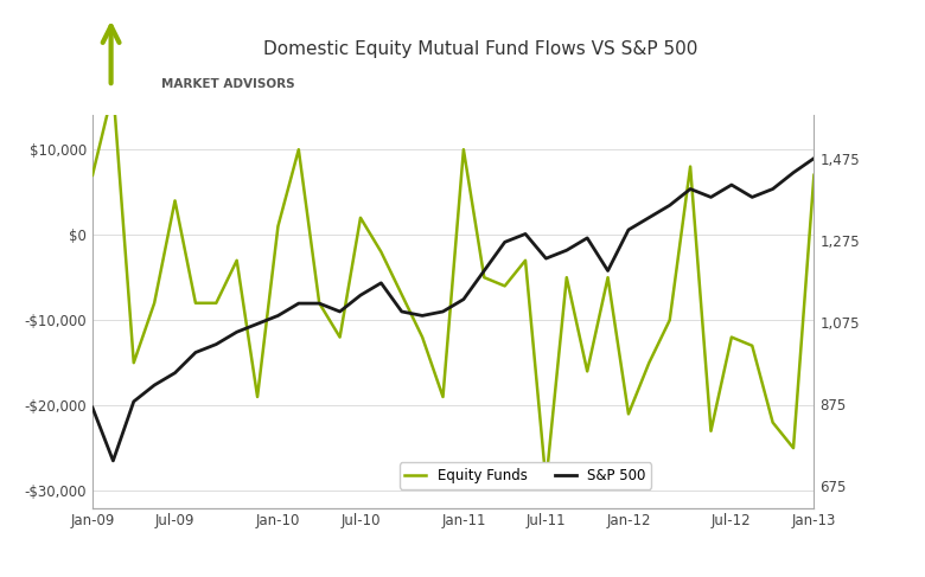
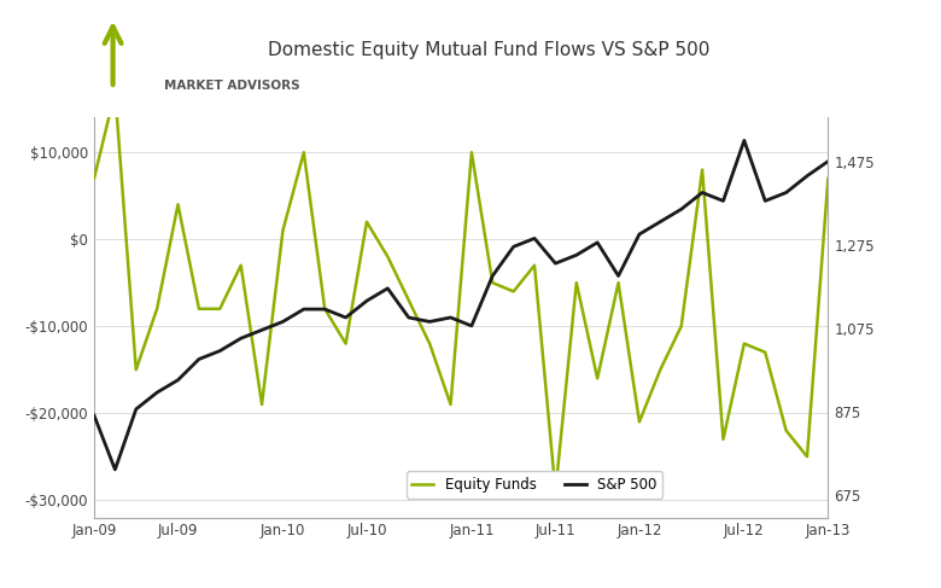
S&P 500/Jan-11: 1,130 -> 1,080
S&P 500/Jul-12: 1,410 -> 1,525
